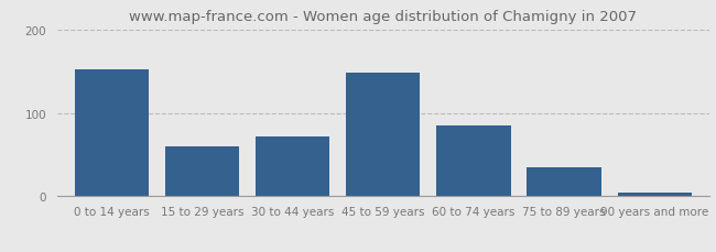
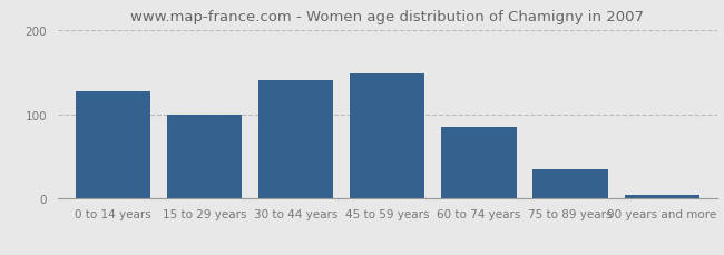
0 to 14 years: 152 -> 127
15 to 29 years: 60 -> 100
30 to 44 years: 72 -> 140
